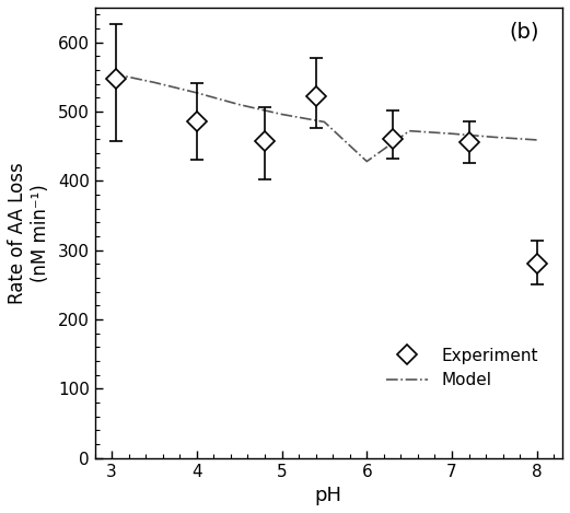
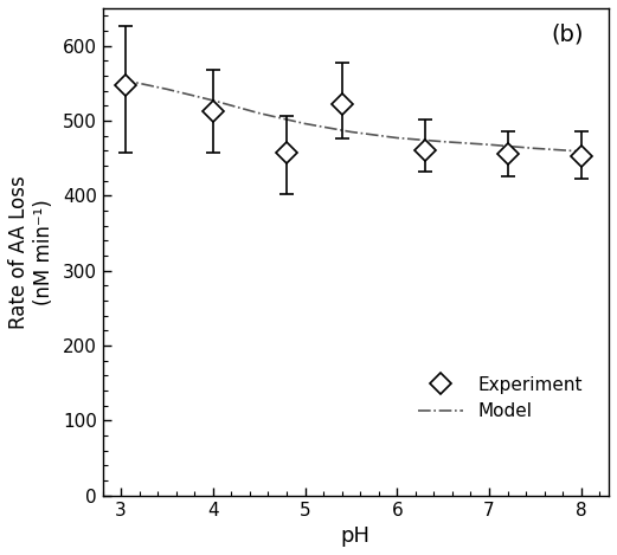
Experiment/4: 486 -> 513
Model/6: 428 -> 477
Experiment/8: 280 -> 453
